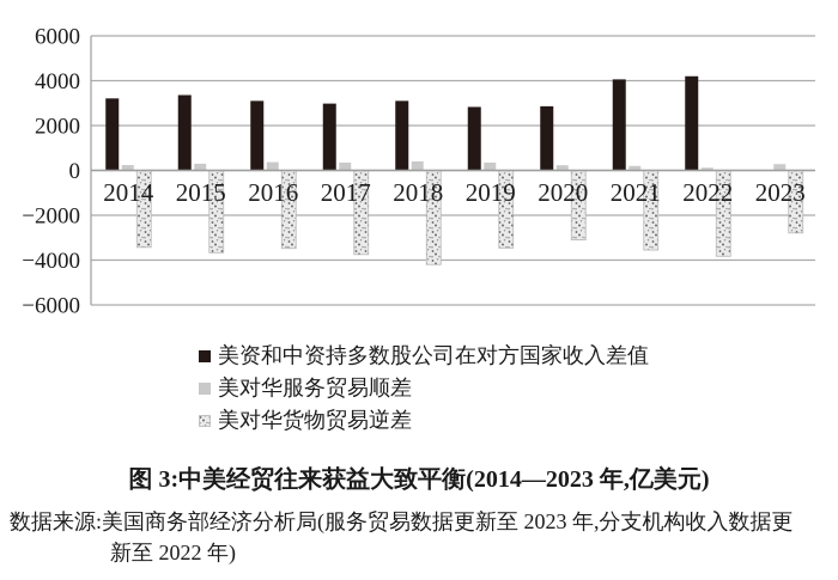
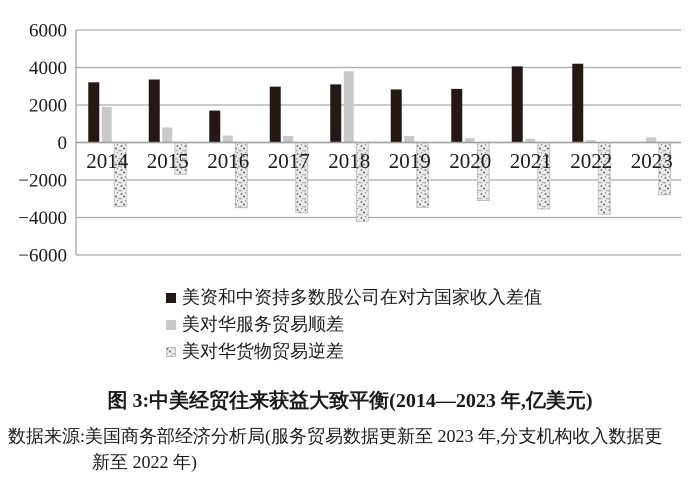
美对华服务贸易顺差/2014: 200 -> 1900
美对华服务贸易顺差/2015: 300 -> 800
美对华货物贸易逆差/2015: -3700 -> -1700
美资和中资持多数股公司在对方国家收入差值/2016: 3100 -> 1700
美对华服务贸易顺差/2018: 400 -> 3800
